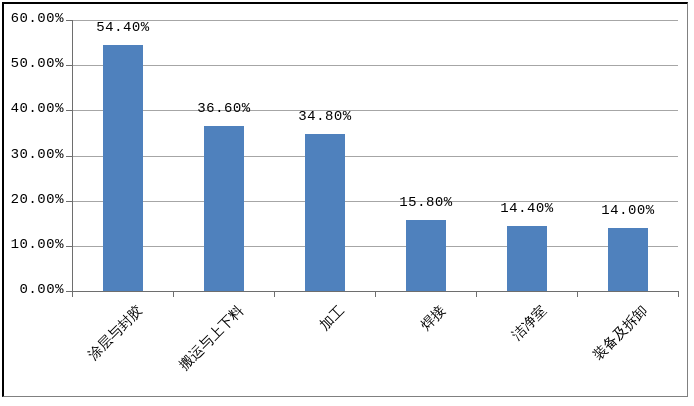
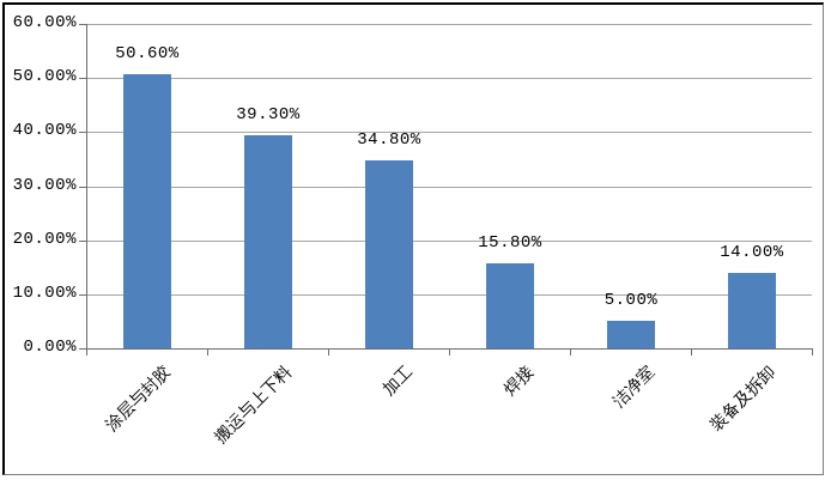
涂层与封胶: 54.40% -> 50.60%
搬运与上下料: 36.60% -> 39.30%
洁净室: 14.40% -> 5.00%
